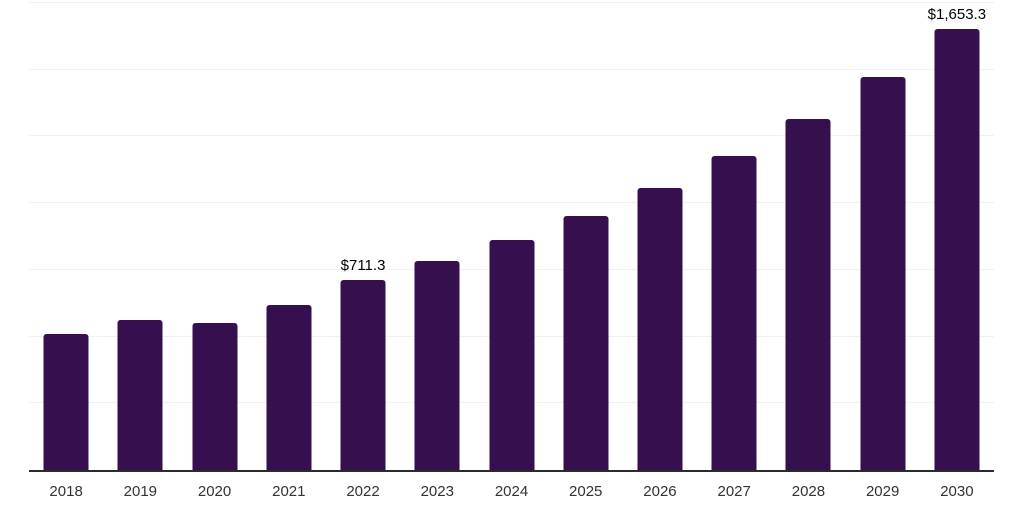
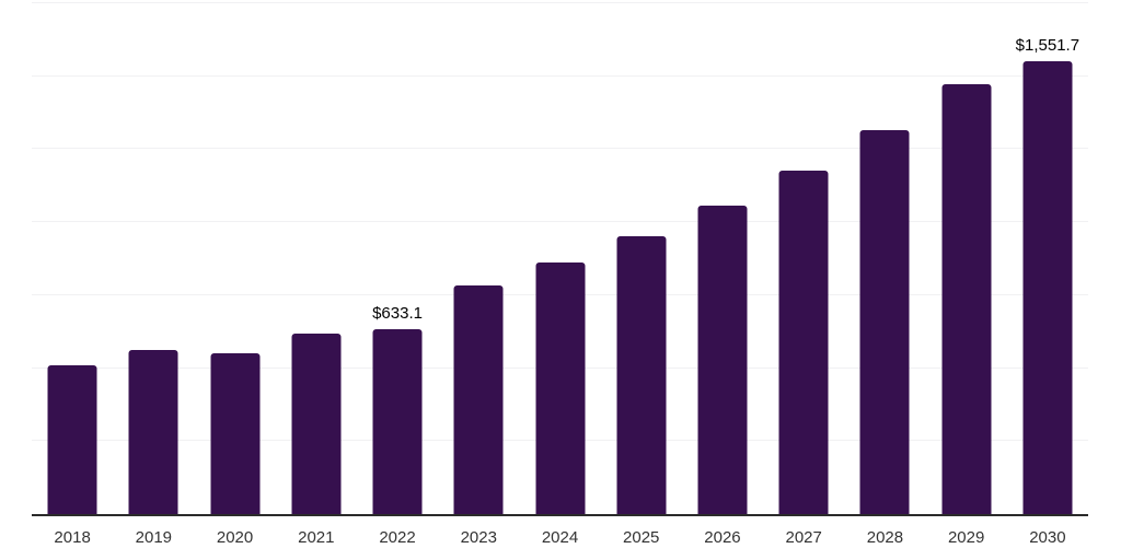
2022: $711.3 -> $633.1
2030: $1,653.3 -> $1,551.7
